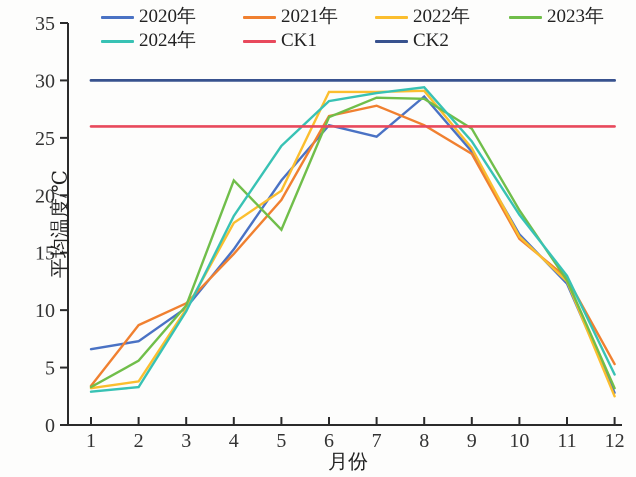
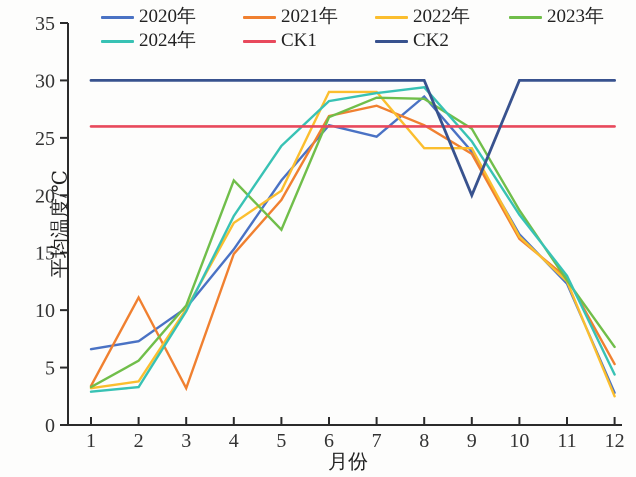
2021年/2: 8.7 -> 11.1
2021年/3: 10.6 -> 3.2
2022年/8: 29.1 -> 24.1
CK2/9: 30 -> 20
2023年/12: 3.2 -> 6.8
